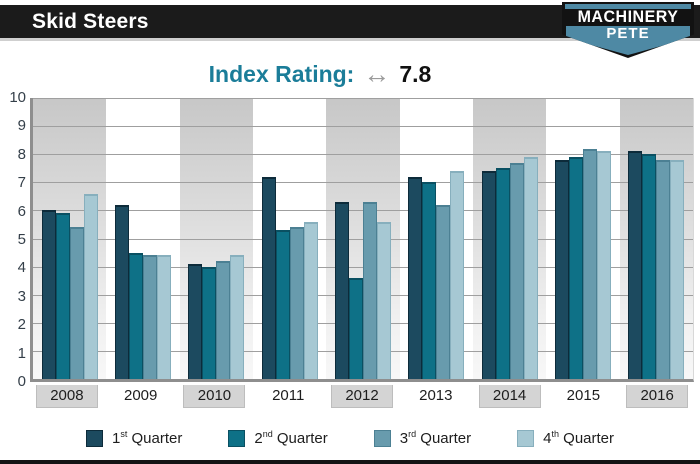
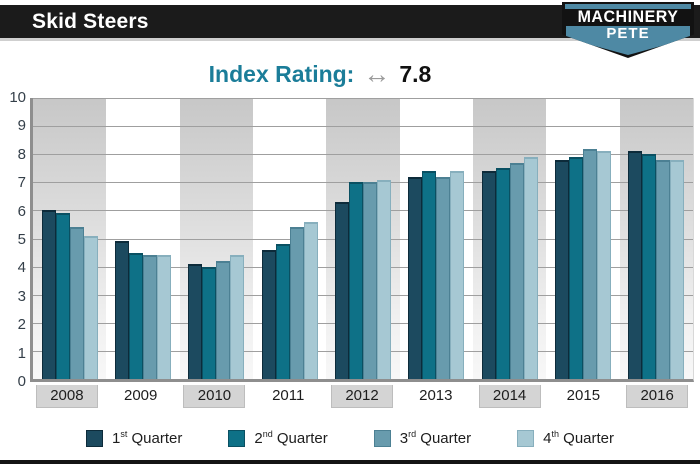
4th Quarter/2008: 6.6 -> 5.1
1st Quarter/2009: 6.2 -> 4.9
1st Quarter/2011: 7.2 -> 4.6
2nd Quarter/2011: 5.3 -> 4.8
2nd Quarter/2012: 3.6 -> 7.0
3rd Quarter/2012: 6.3 -> 7.0
4th Quarter/2012: 5.6 -> 7.1
2nd Quarter/2013: 7.0 -> 7.4
3rd Quarter/2013: 6.2 -> 7.2
